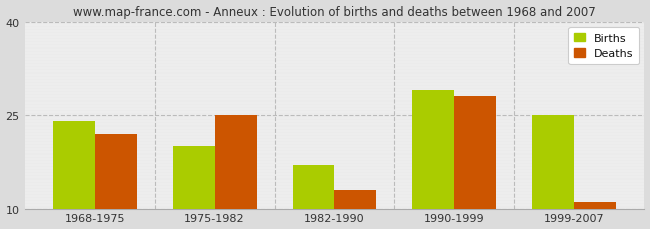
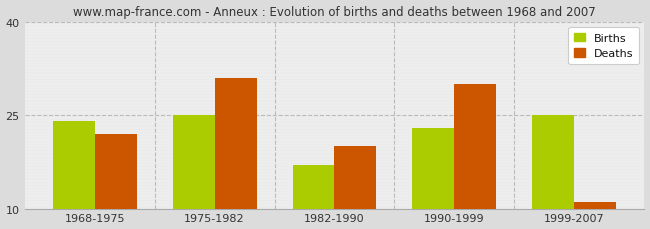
Births/1975-1982: 20 -> 25
Deaths/1975-1982: 25 -> 31
Deaths/1982-1990: 13 -> 20
Births/1990-1999: 29 -> 23
Deaths/1990-1999: 28 -> 30
